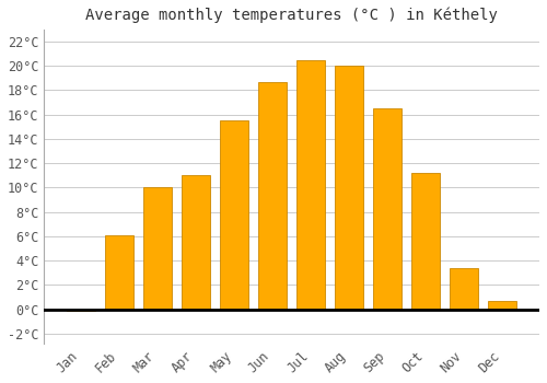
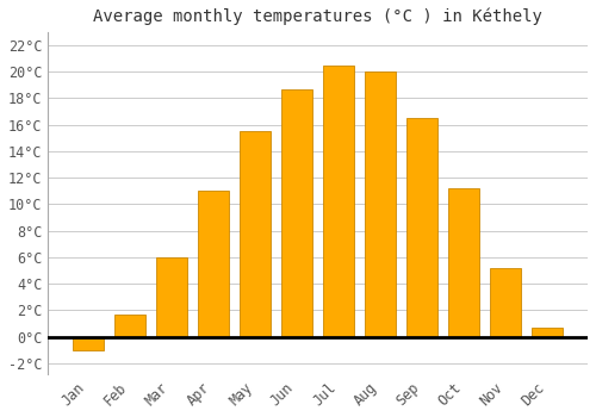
Jan: -0.1°C -> -1.0°C
Feb: 6.1°C -> 1.7°C
Mar: 10.0°C -> 6.0°C
Nov: 3.4°C -> 5.2°C
